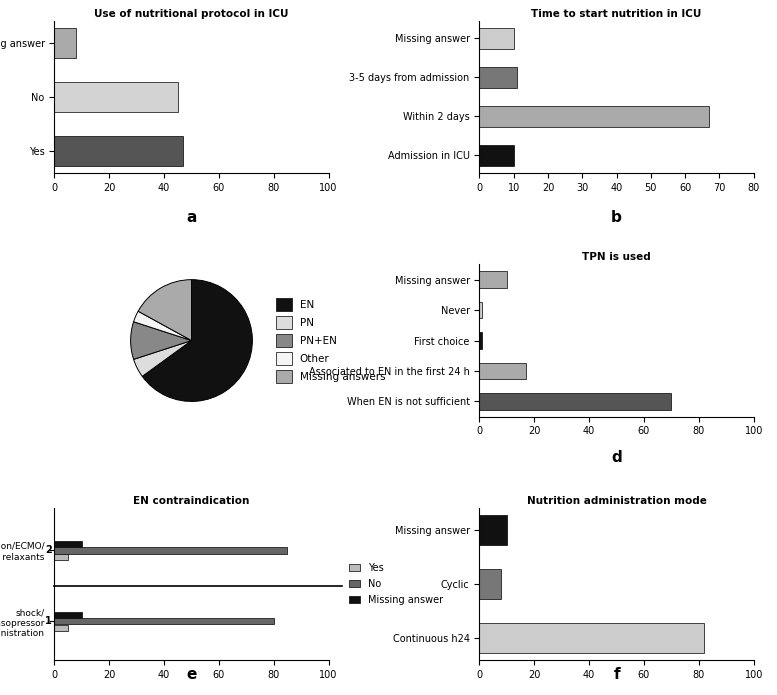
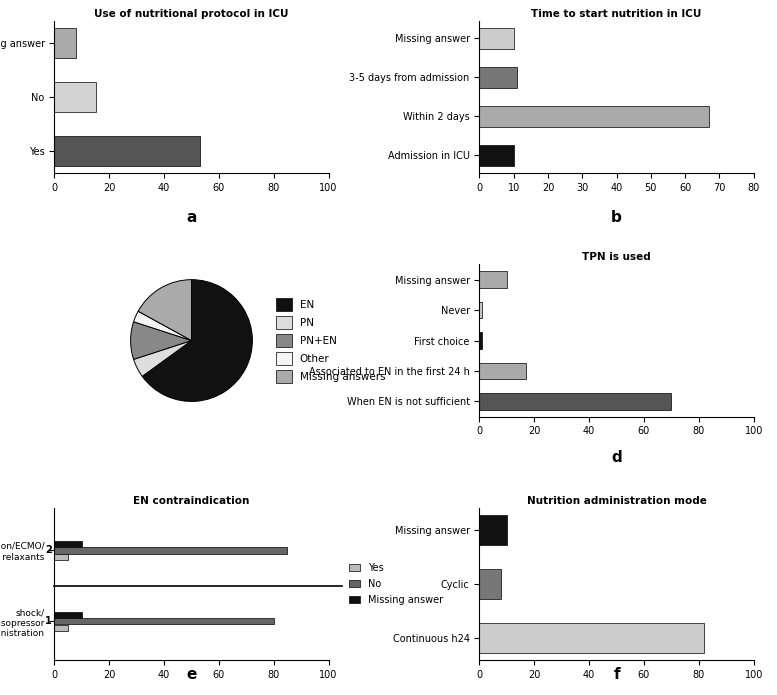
Use of nutritional protocol in ICU/No: 45 -> 15
Use of nutritional protocol in ICU/Yes: 47 -> 53
